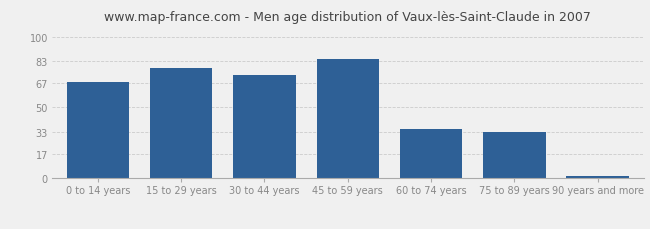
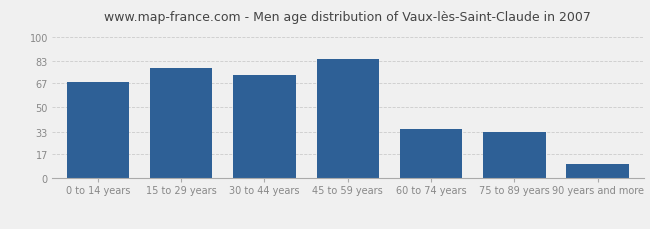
90 years and more: 2 -> 10
